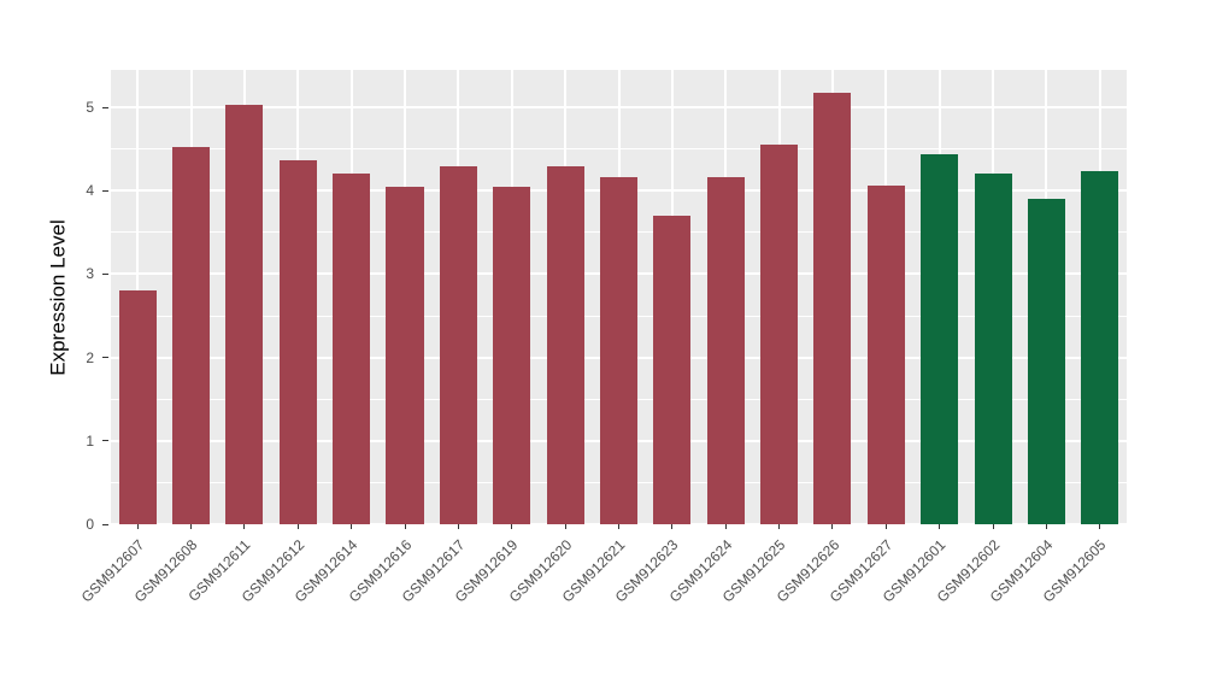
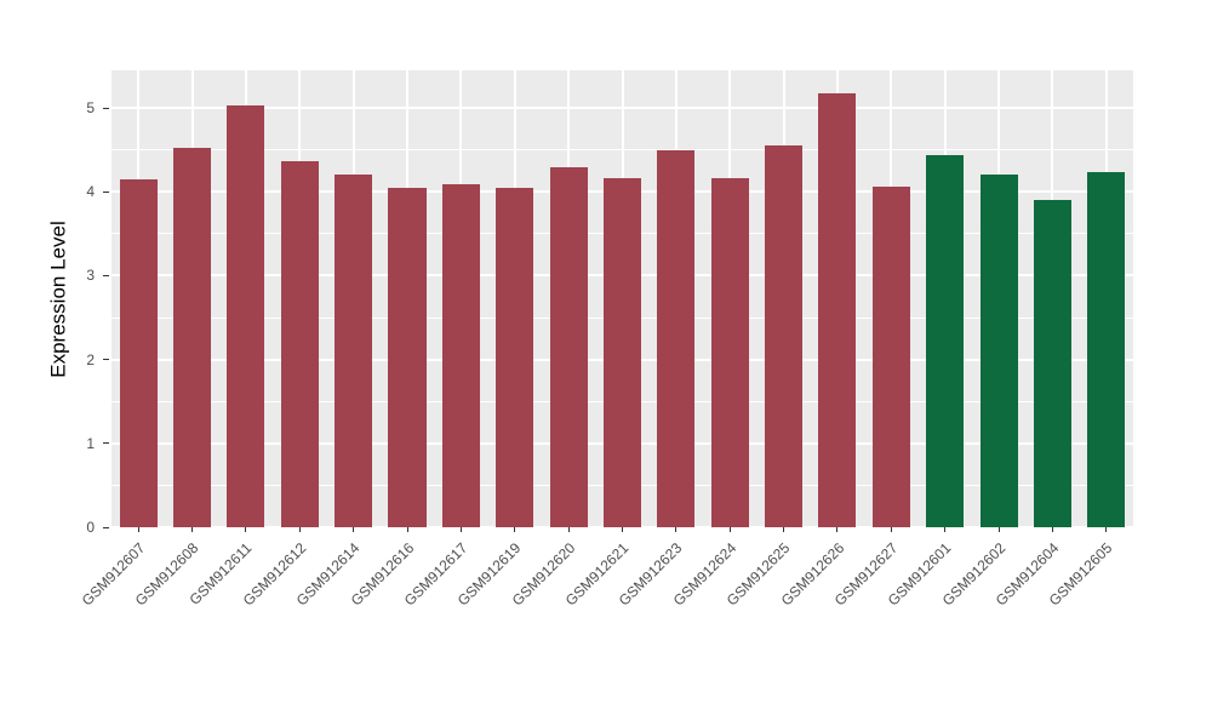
GSM912607: 2.8 -> 4.2
GSM912617: 4.3 -> 4.1
GSM912623: 3.7 -> 4.5
